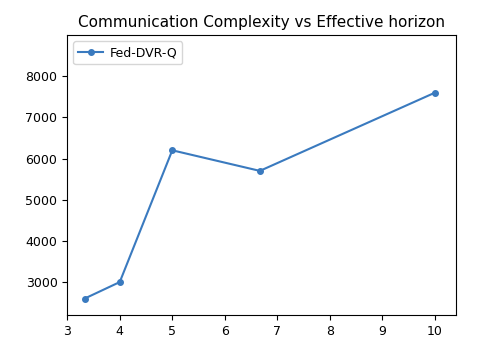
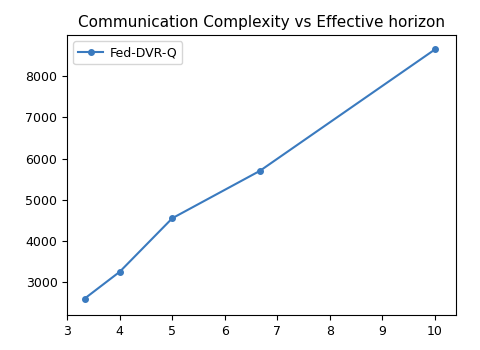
4: 3000 -> 3250
5: 6200 -> 4550
10: 7600 -> 8650
